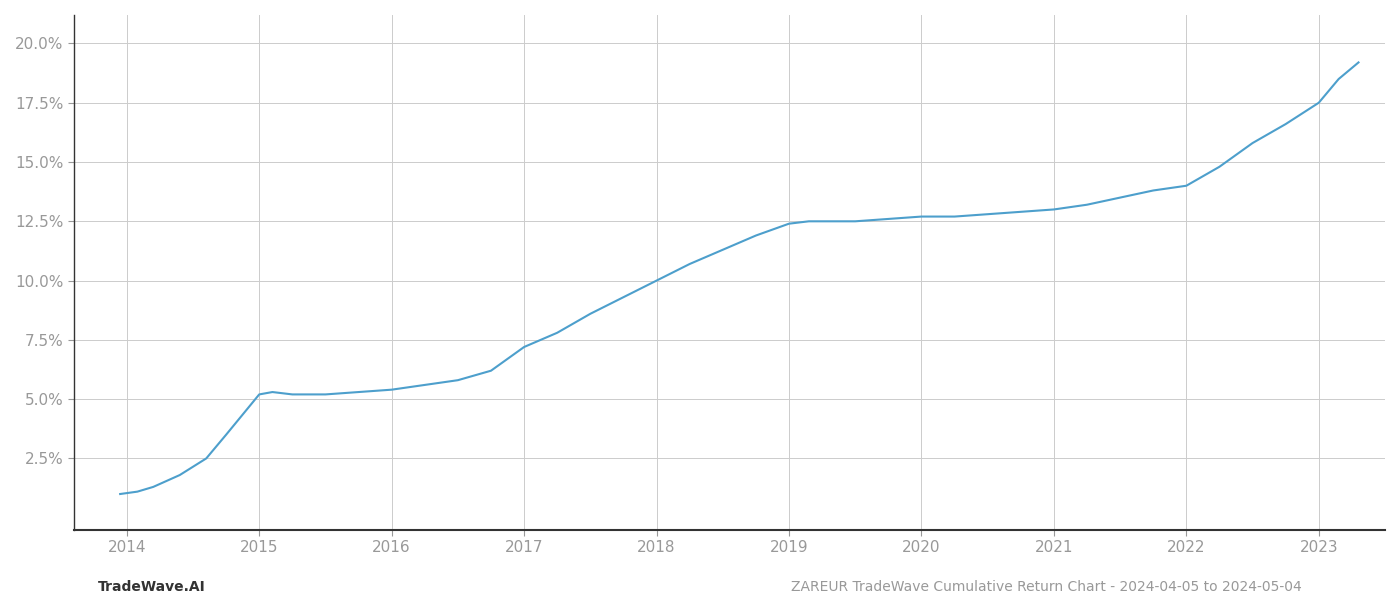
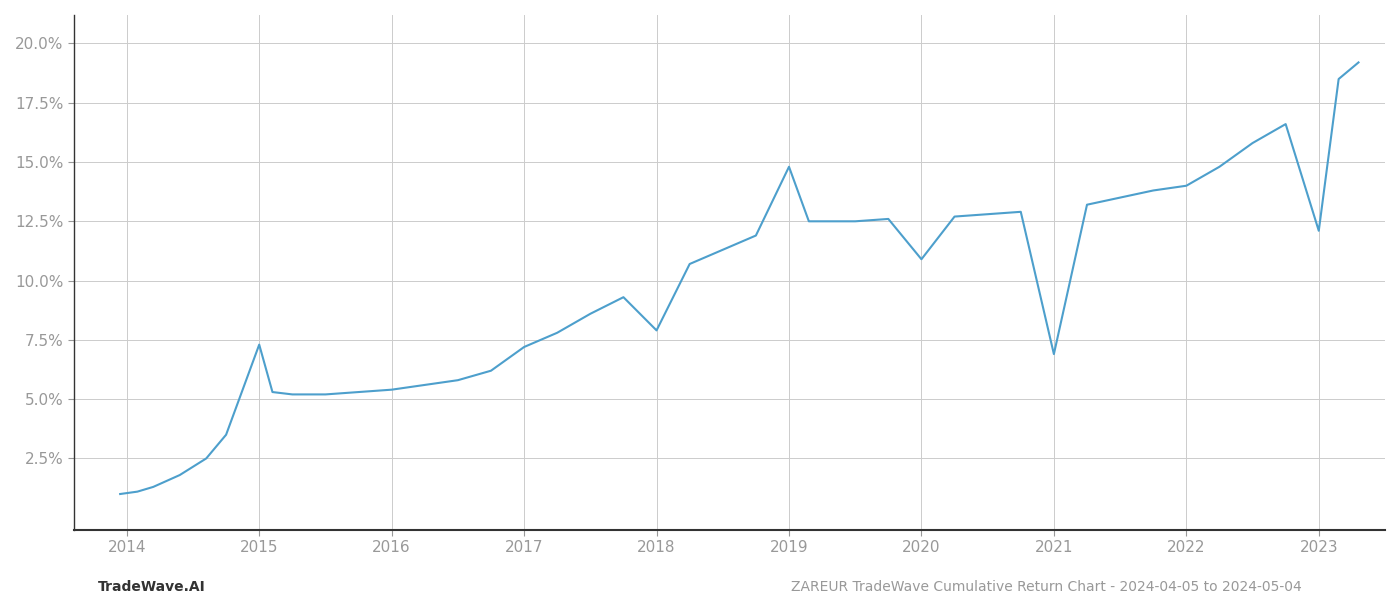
2015: 5.2% -> 7.3%
2018: 10.0% -> 7.9%
2019: 12.4% -> 14.8%
2020: 12.7% -> 10.9%
2021: 13.0% -> 6.9%
2023: 17.5% -> 12.1%
